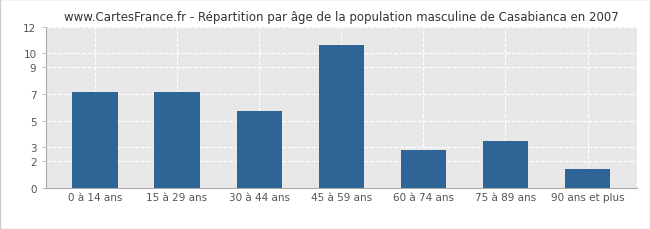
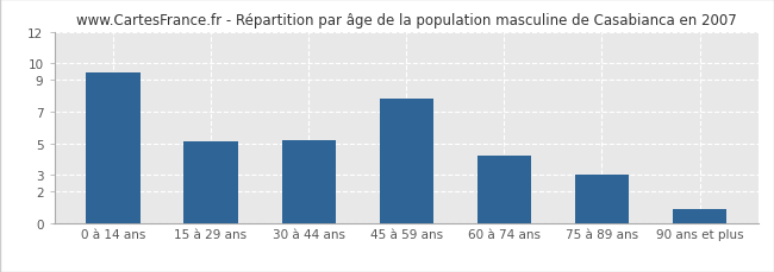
0 à 14 ans: 7.1 -> 9.4
15 à 29 ans: 7.1 -> 5.1
30 à 44 ans: 5.7 -> 5.2
45 à 59 ans: 10.6 -> 7.8
60 à 74 ans: 2.8 -> 4.2
75 à 89 ans: 3.5 -> 3.0
90 ans et plus: 1.4 -> 0.9
